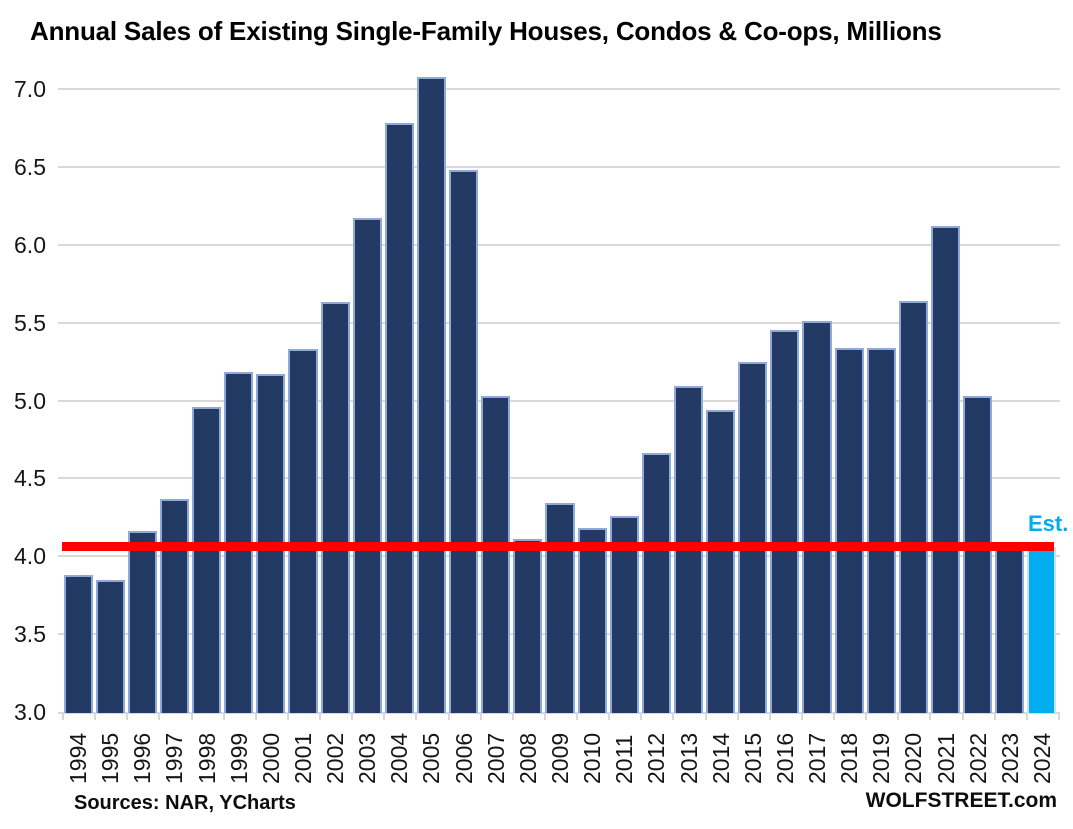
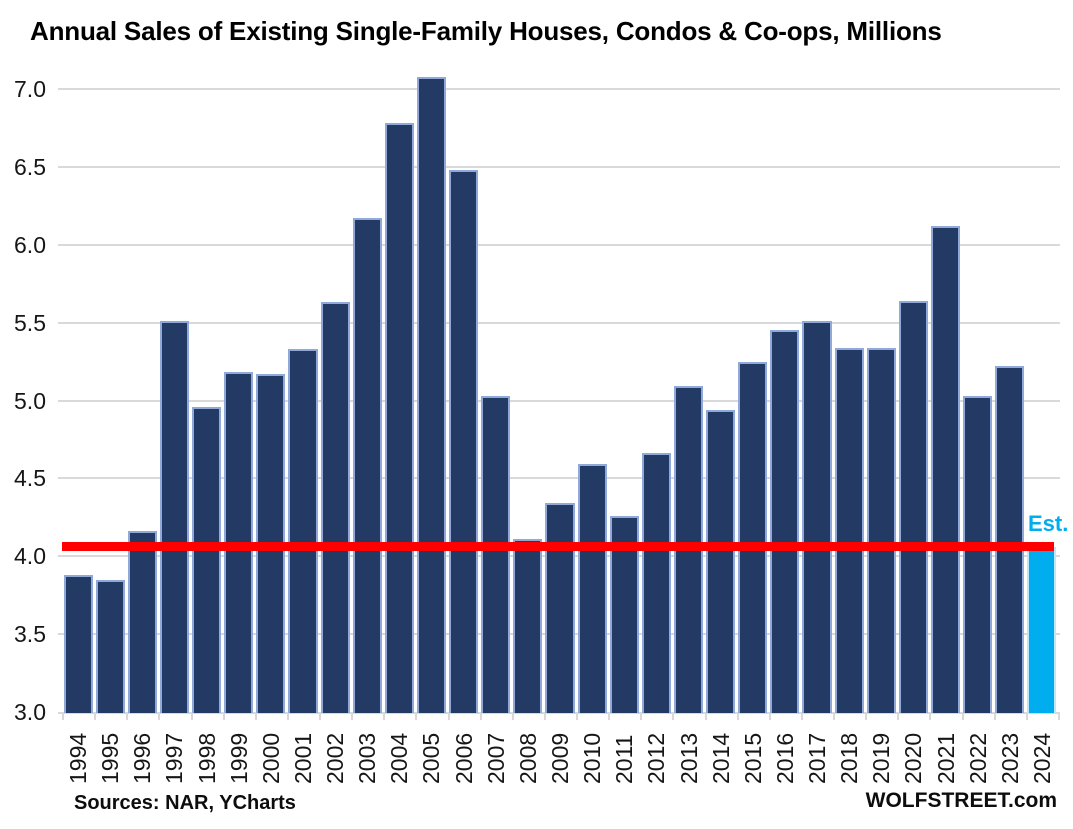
1997: 4.37 -> 5.51
2010: 4.18 -> 4.59
2023: 4.09 -> 5.22
